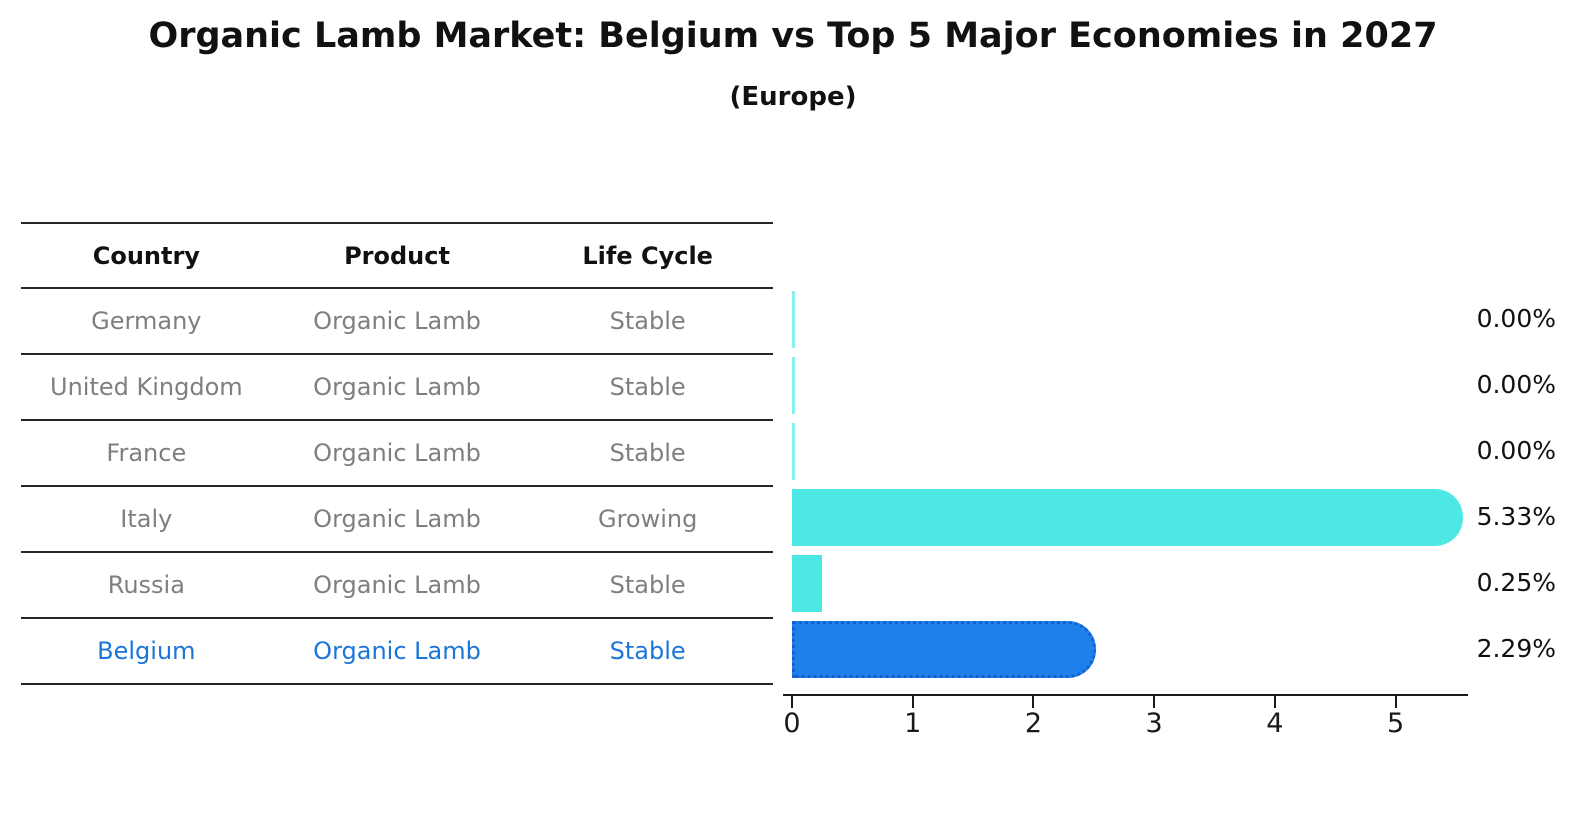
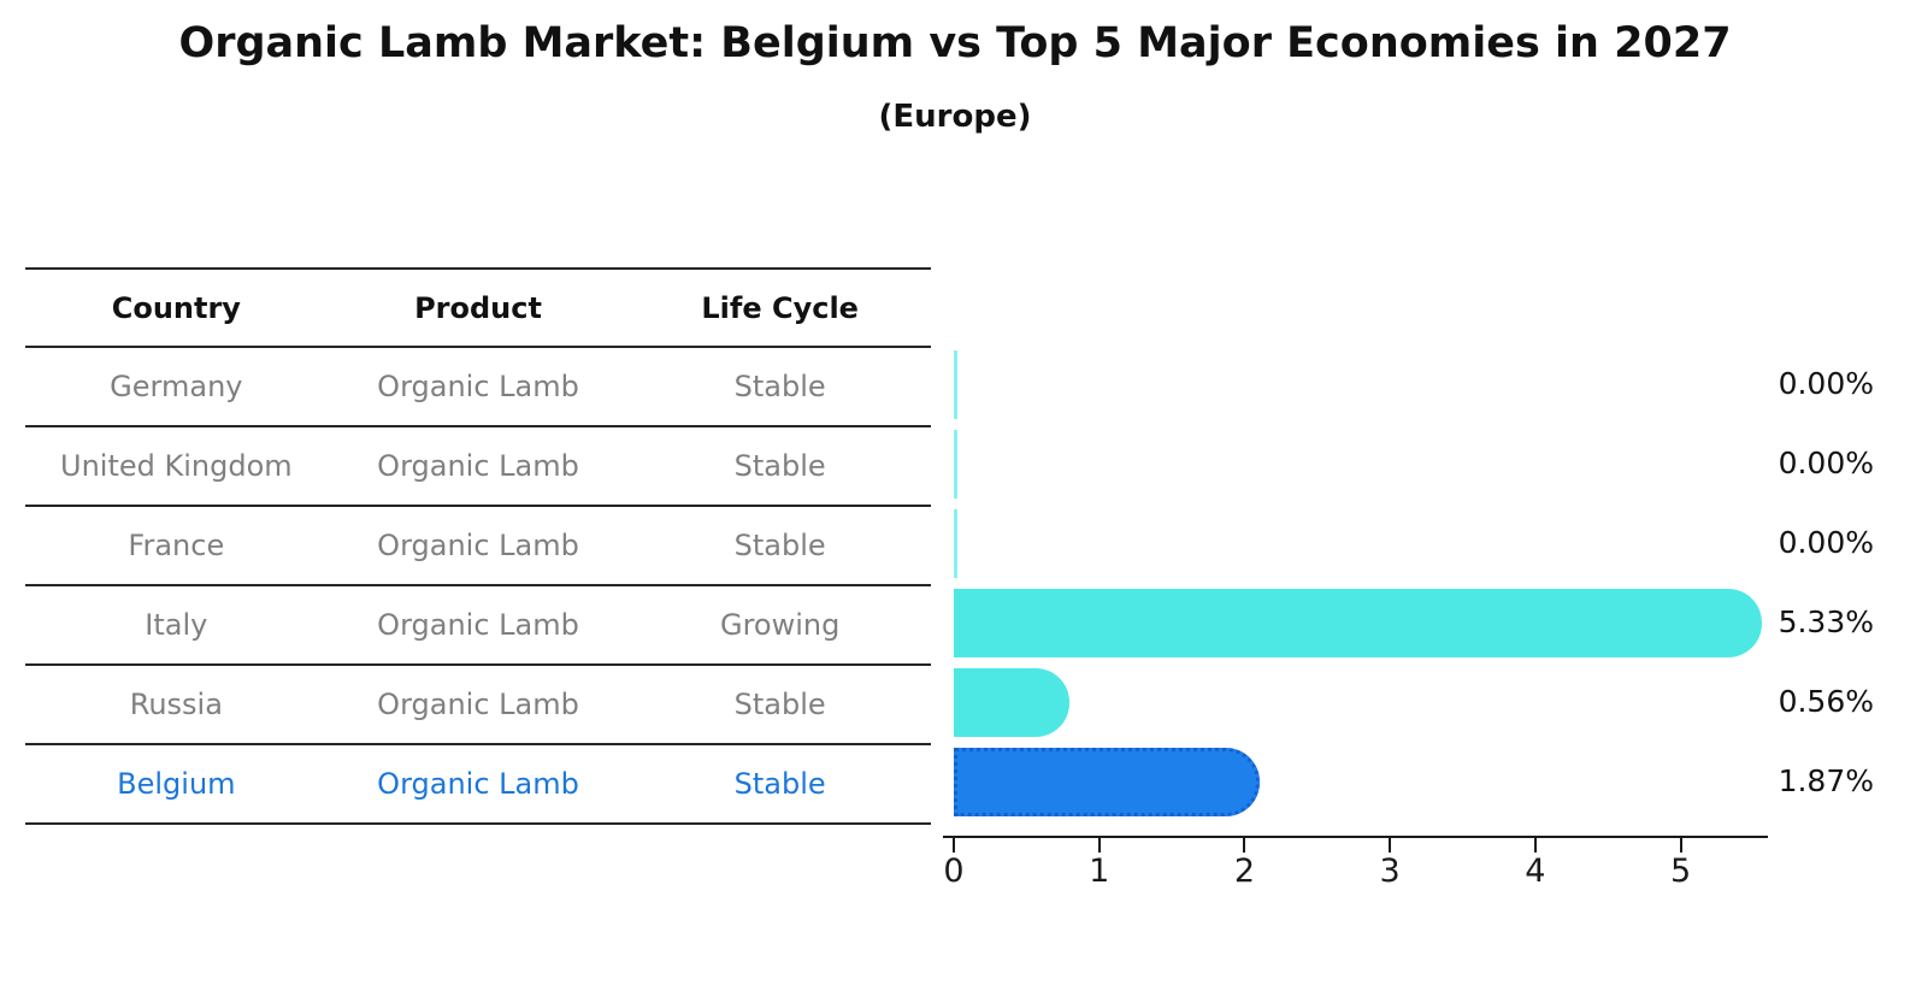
Russia: 0.25% -> 0.56%
Belgium: 2.29% -> 1.87%
